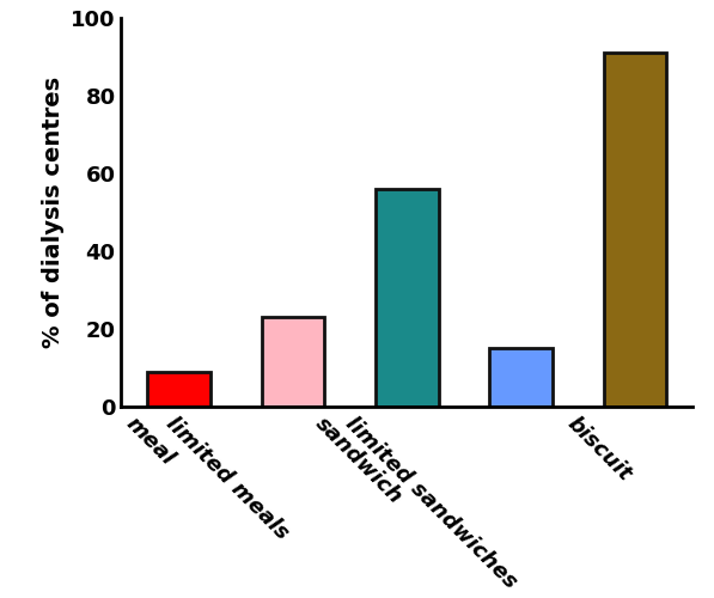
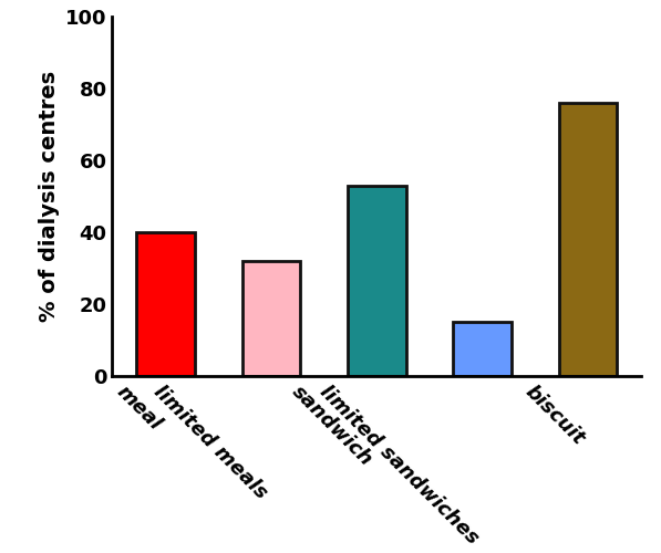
meal: 9 -> 40
limited meals: 23 -> 32
sandwich: 56 -> 53
biscuit: 91 -> 76
